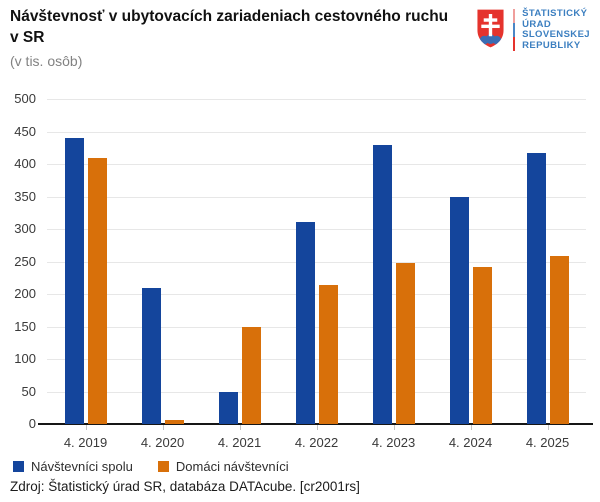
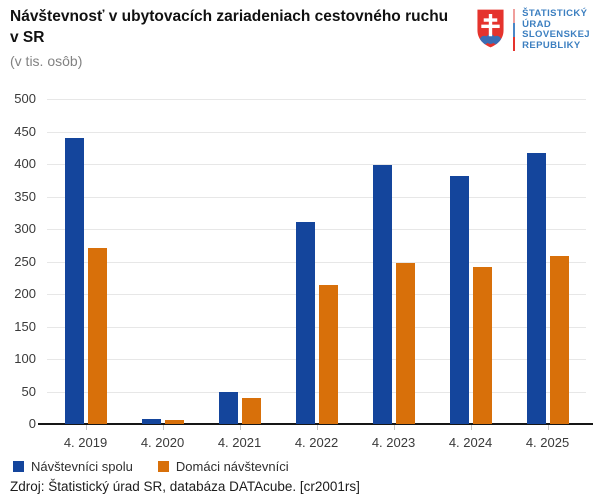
Domáci návštevníci/4. 2019: 410 -> 270
Návštevníci spolu/4. 2020: 210 -> 10
Domáci návštevníci/4. 2021: 150 -> 40
Návštevníci spolu/4. 2023: 430 -> 400
Návštevníci spolu/4. 2024: 350 -> 380
